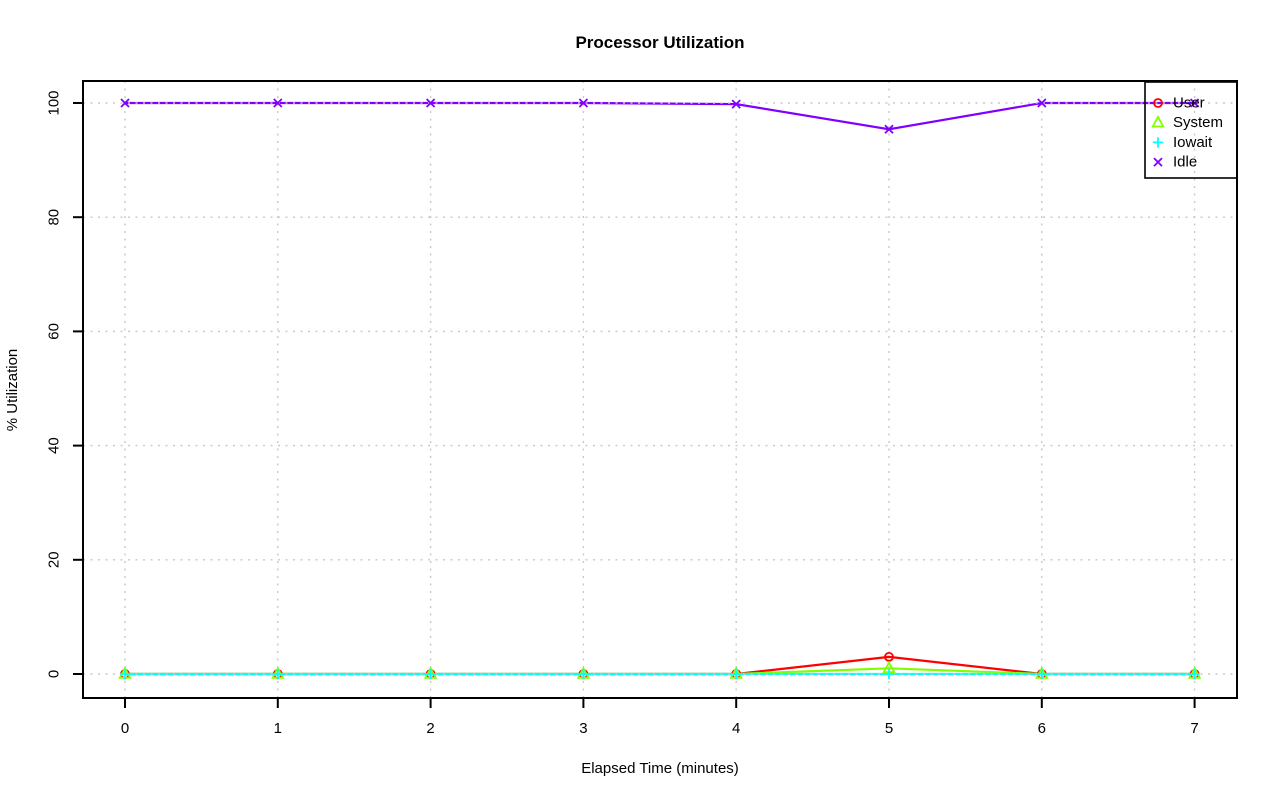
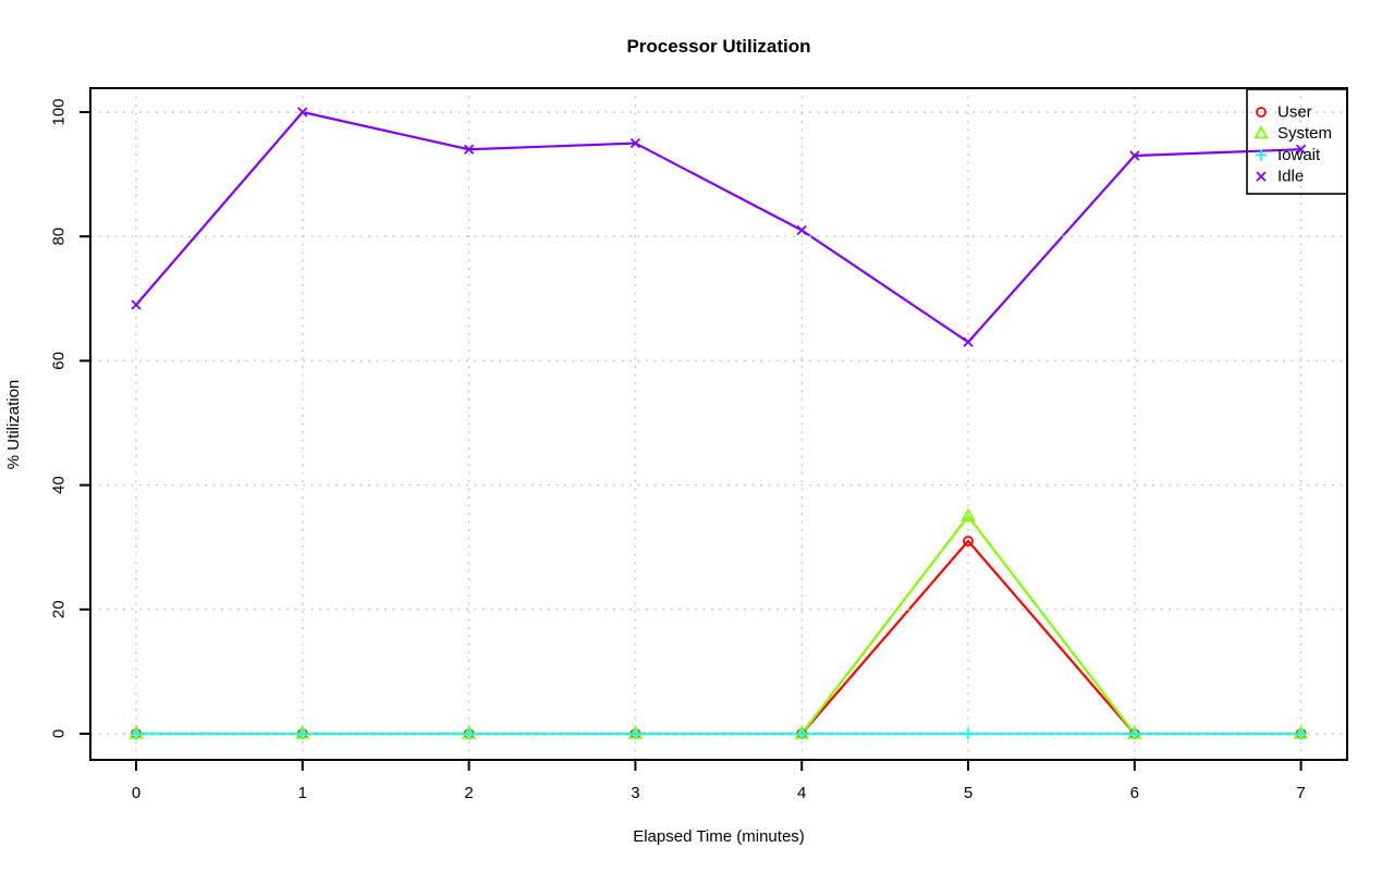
Idle/0: 100 -> 69
Idle/2: 100 -> 94
Idle/3: 100 -> 95
Idle/4: 100 -> 81
User/5: 3 -> 31
System/5: 1 -> 35
Idle/5: 95 -> 63
Idle/6: 100 -> 93
Idle/7: 100 -> 94
